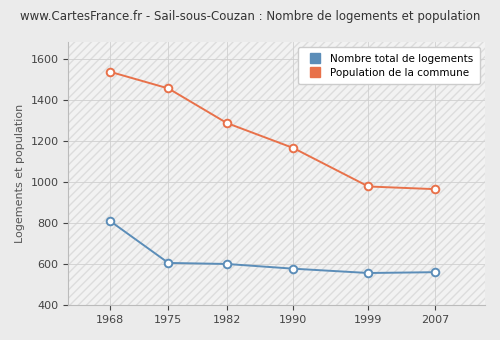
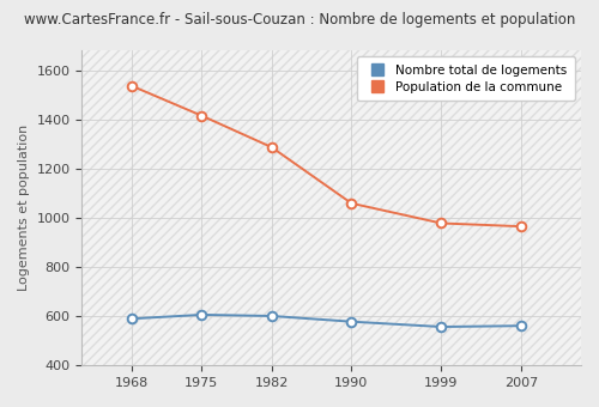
Nombre total de logements/1968: 810 -> 590
Population de la commune/1975: 1455 -> 1415
Population de la commune/1990: 1165 -> 1059
